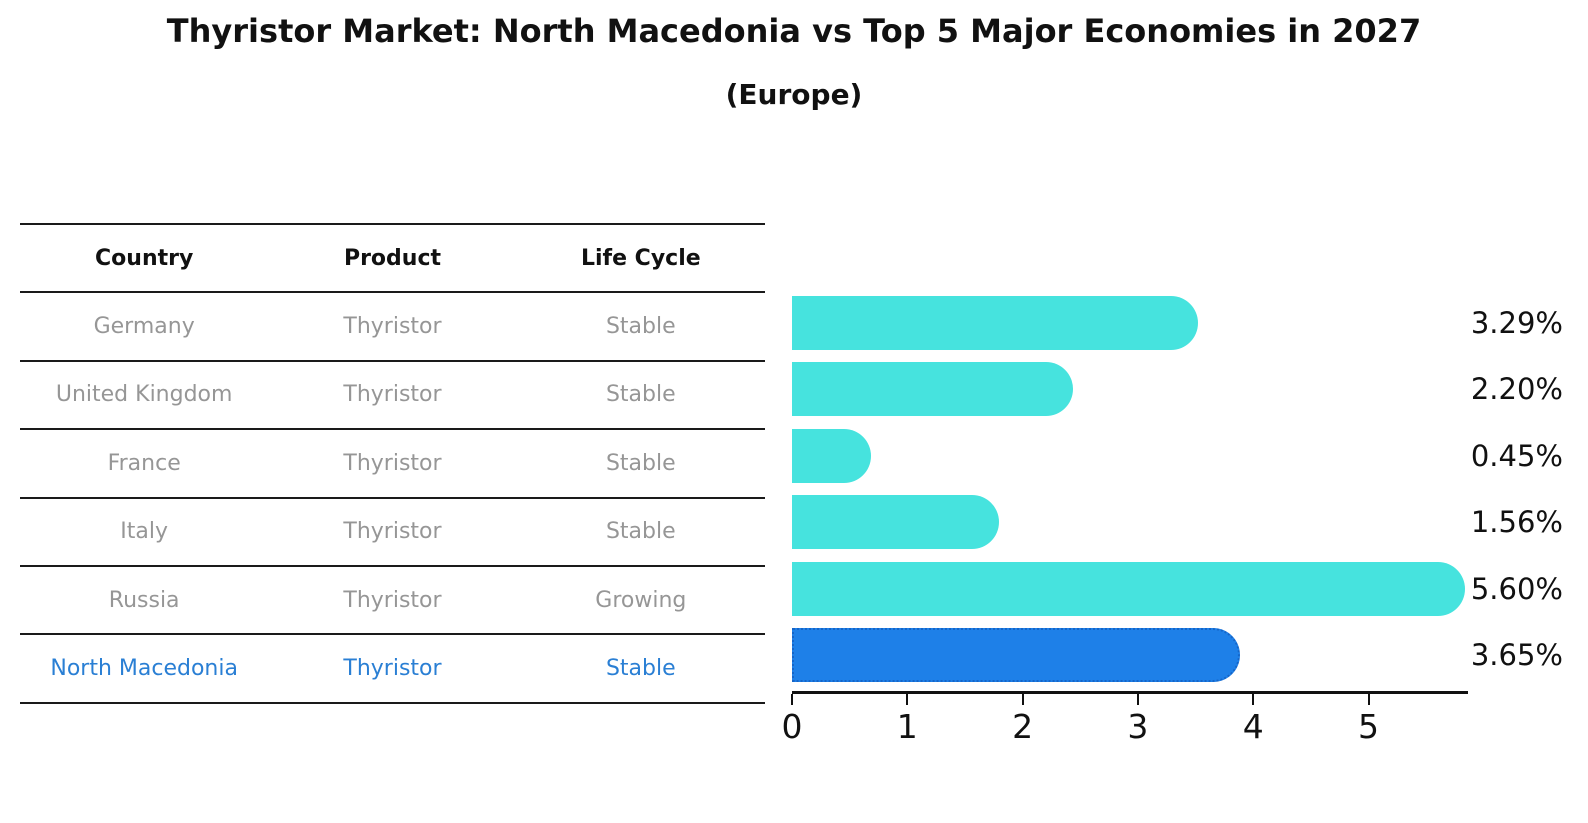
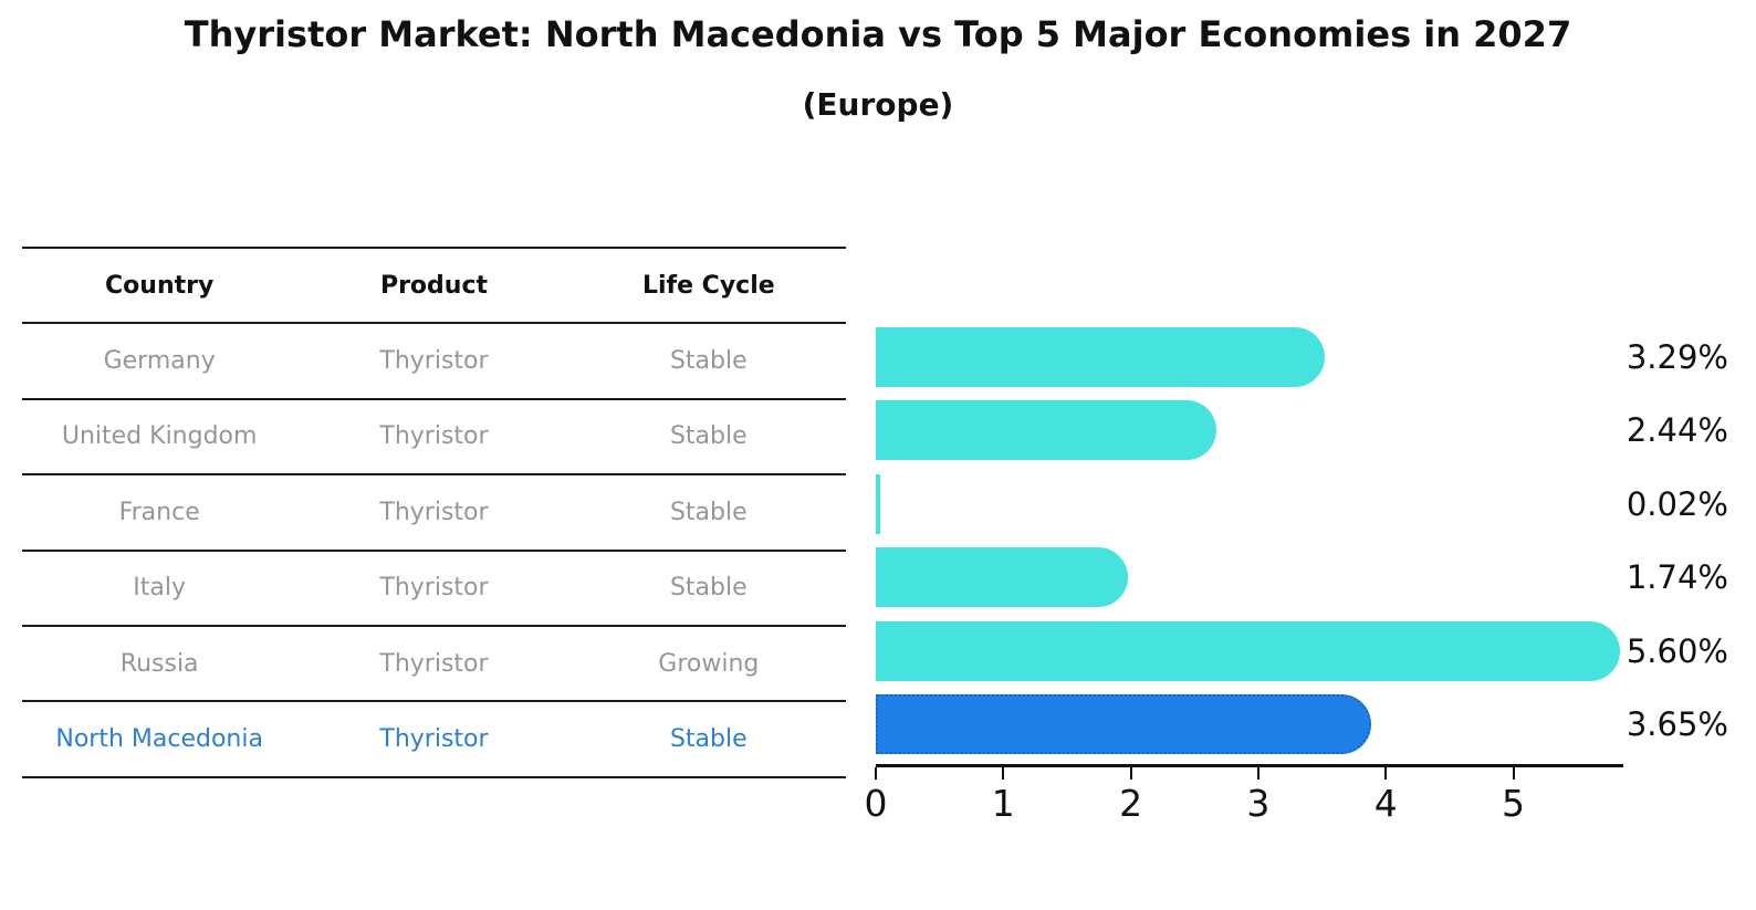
United Kingdom: 2.20% -> 2.44%
France: 0.45% -> 0.02%
Italy: 1.56% -> 1.74%
